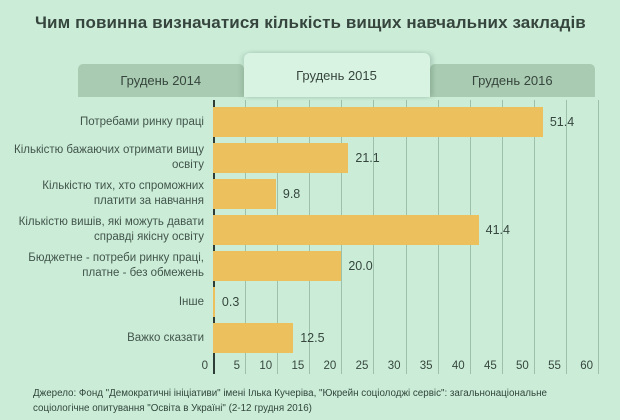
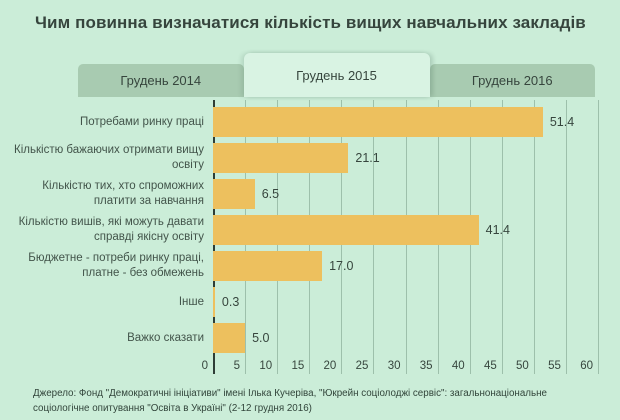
Кількістю тих, хто спроможних платити за навчання: 9.8 -> 6.5
Бюджетне - потреби ринку праці, платне - без обмежень: 20.0 -> 17.0
Важко сказати: 12.5 -> 5.0
